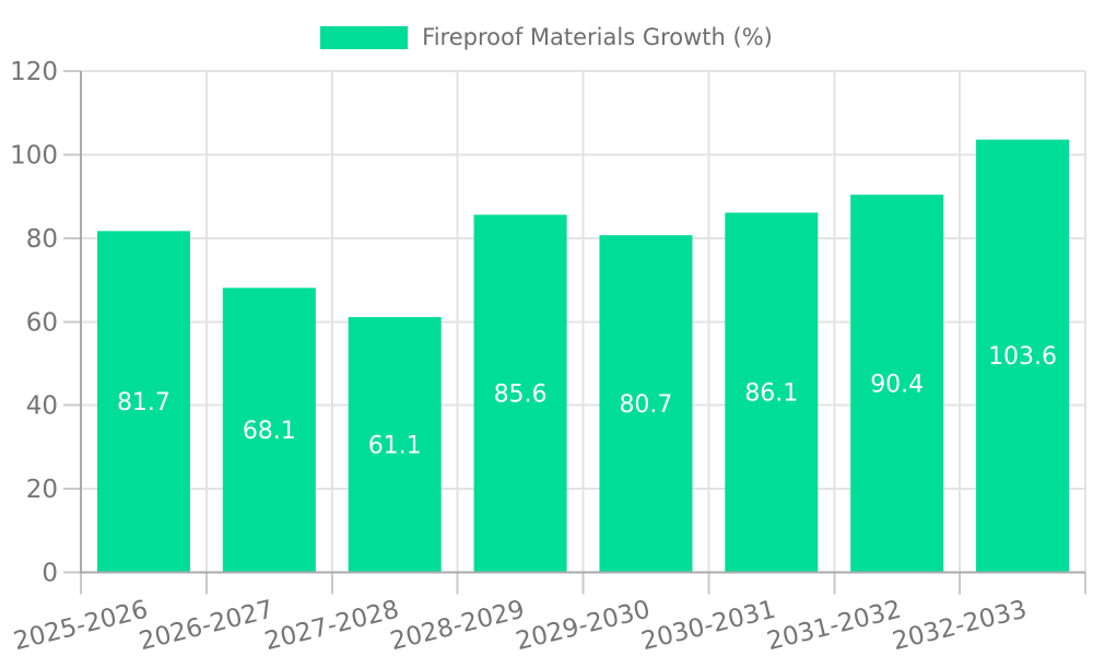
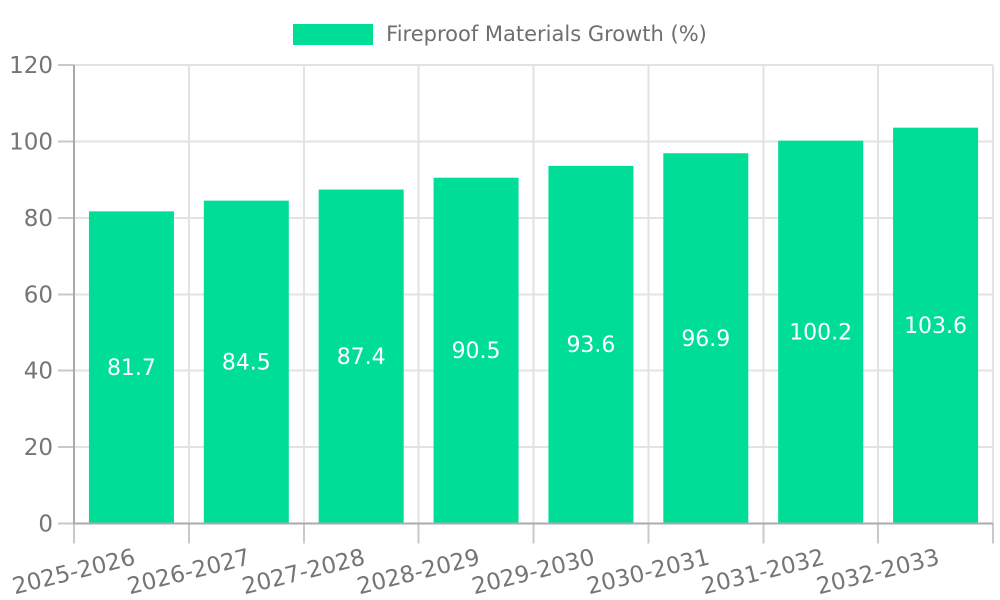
2026-2027: 68.1 -> 84.5
2027-2028: 61.1 -> 87.4
2028-2029: 85.6 -> 90.5
2029-2030: 80.7 -> 93.6
2030-2031: 86.1 -> 96.9
2031-2032: 90.4 -> 100.2
